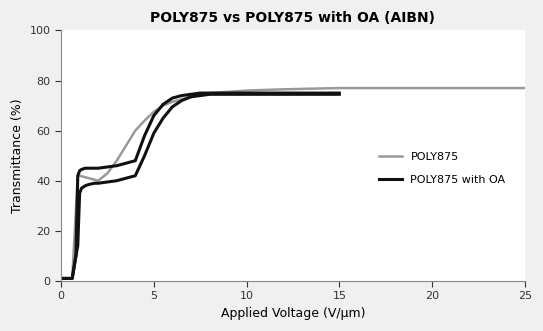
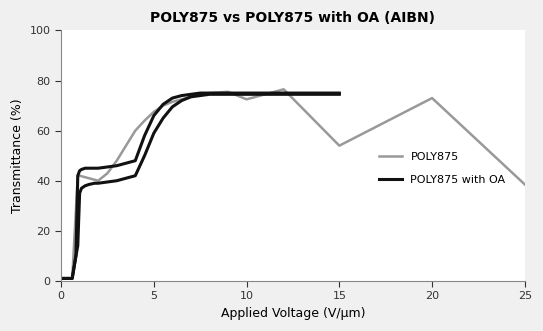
POLY875/10: 76.0 -> 72.5
POLY875/15: 77.0 -> 54.0
POLY875/20: 77.0 -> 73.0
POLY875/25: 77.0 -> 38.5
